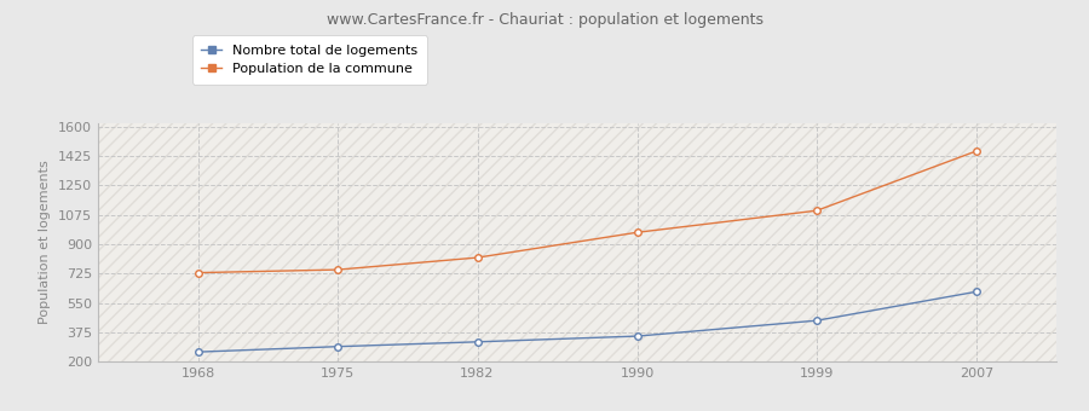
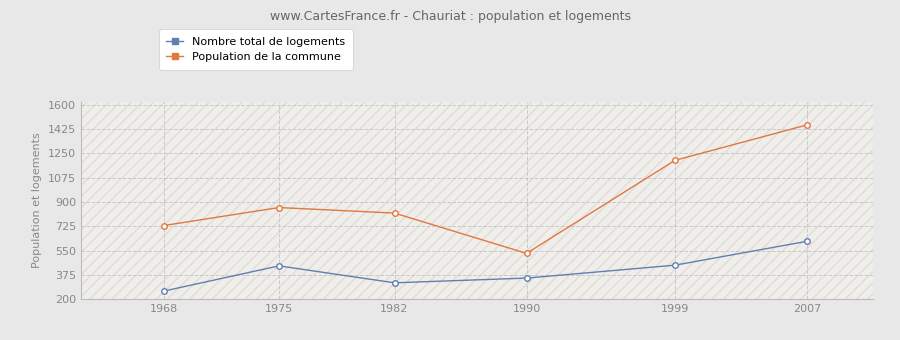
Nombre total de logements/1975: 290 -> 440
Population de la commune/1975: 750 -> 860
Population de la commune/1990: 970 -> 530
Population de la commune/1999: 1100 -> 1200
